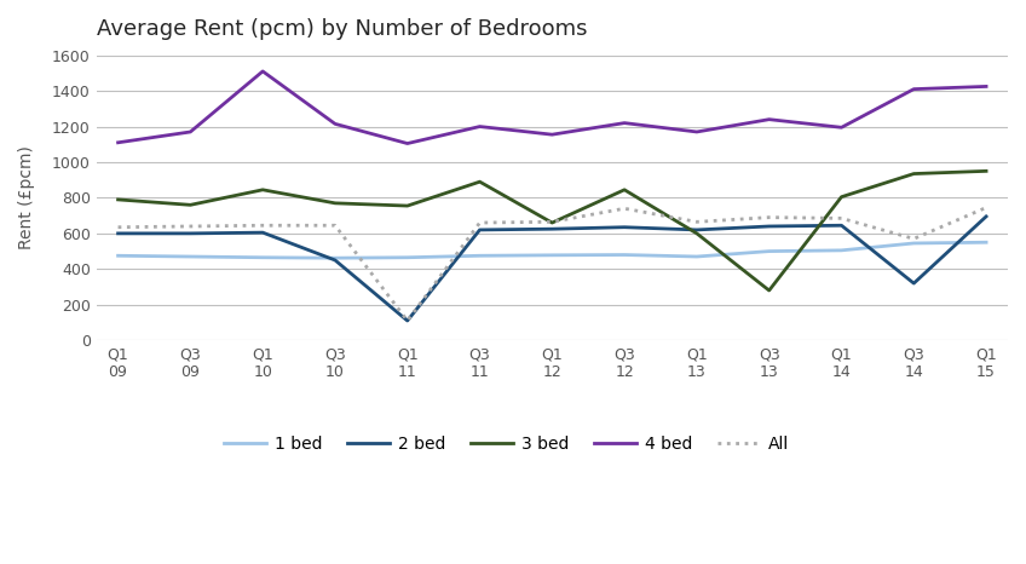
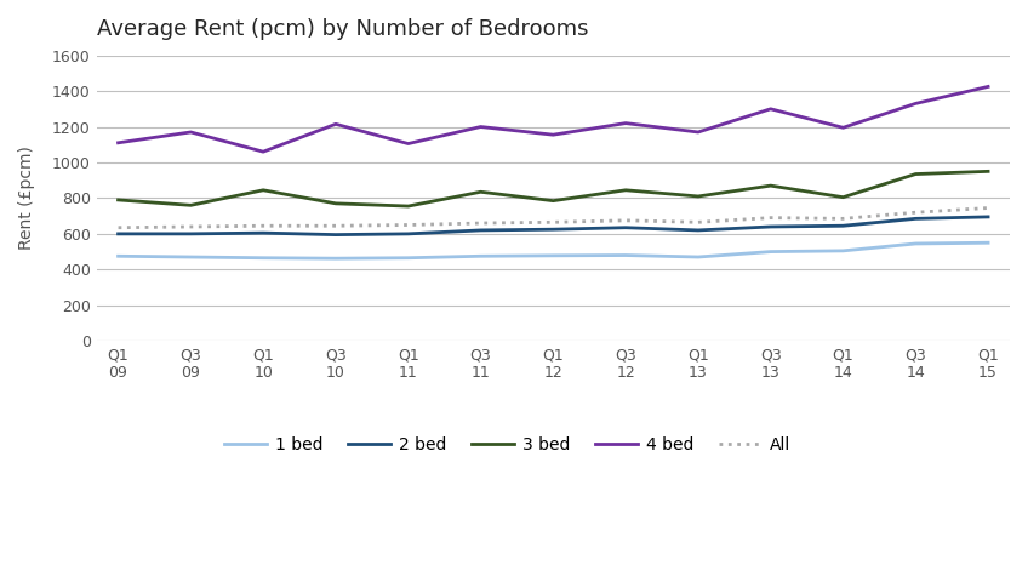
4 bed/Q1 10: 1510 -> 1060
2 bed/Q3 10: 450 -> 600
2 bed/Q1 11: 110 -> 600
All/Q1 11: 110 -> 650
3 bed/Q3 11: 890 -> 840
3 bed/Q1 12: 660 -> 780
All/Q3 12: 740 -> 680
3 bed/Q1 13: 600 -> 810
3 bed/Q3 13: 280 -> 870
4 bed/Q3 13: 1240 -> 1300
2 bed/Q3 14: 320 -> 680
4 bed/Q3 14: 1410 -> 1330
All/Q3 14: 570 -> 720
